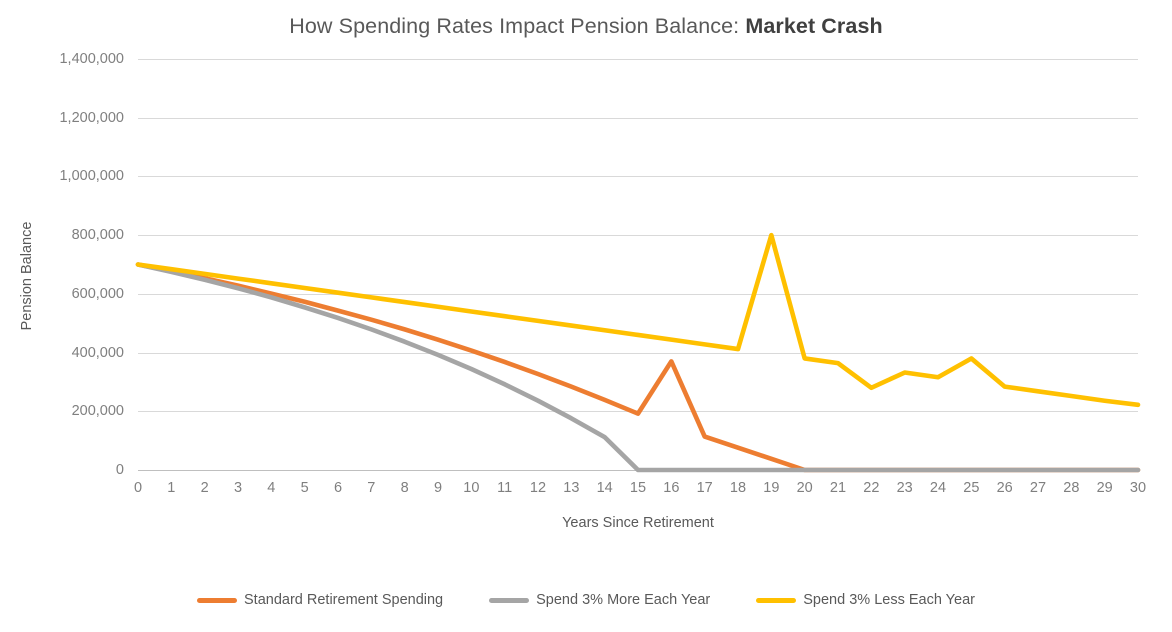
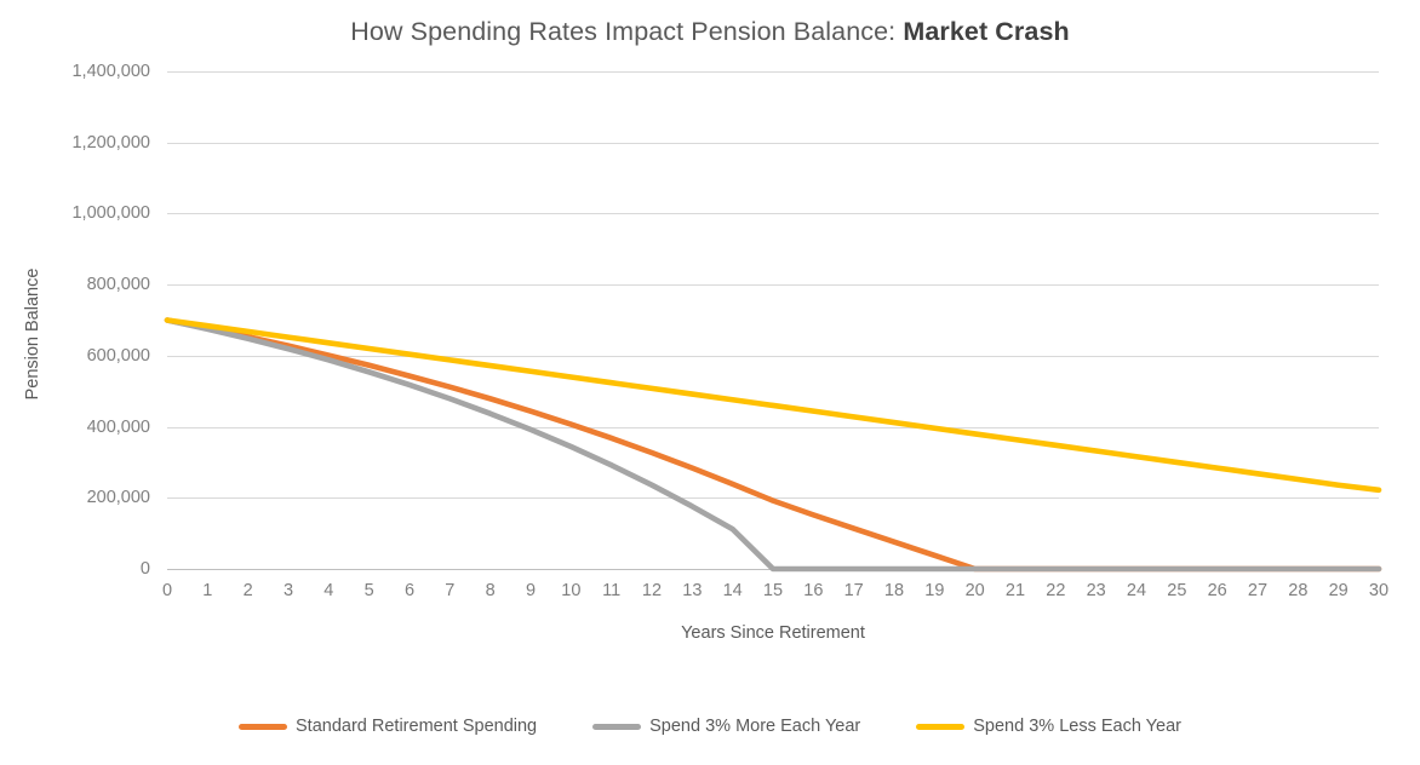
Standard Retirement Spending/16: 370000 -> 150000
Spend 3% Less Each Year/19: 800000 -> 400000
Spend 3% Less Each Year/22: 280000 -> 350000
Spend 3% Less Each Year/25: 380000 -> 300000
